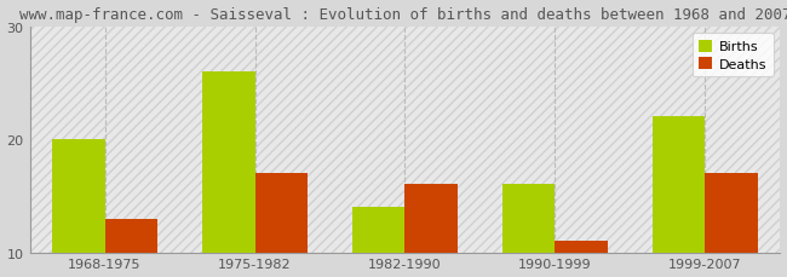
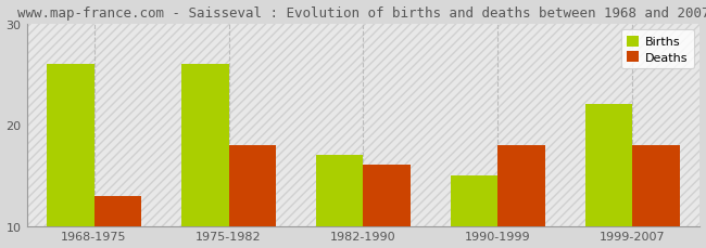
Births/1968-1975: 20 -> 26
Deaths/1975-1982: 17 -> 18
Births/1982-1990: 14 -> 17
Births/1990-1999: 16 -> 15
Deaths/1990-1999: 11 -> 18
Deaths/1999-2007: 17 -> 18
